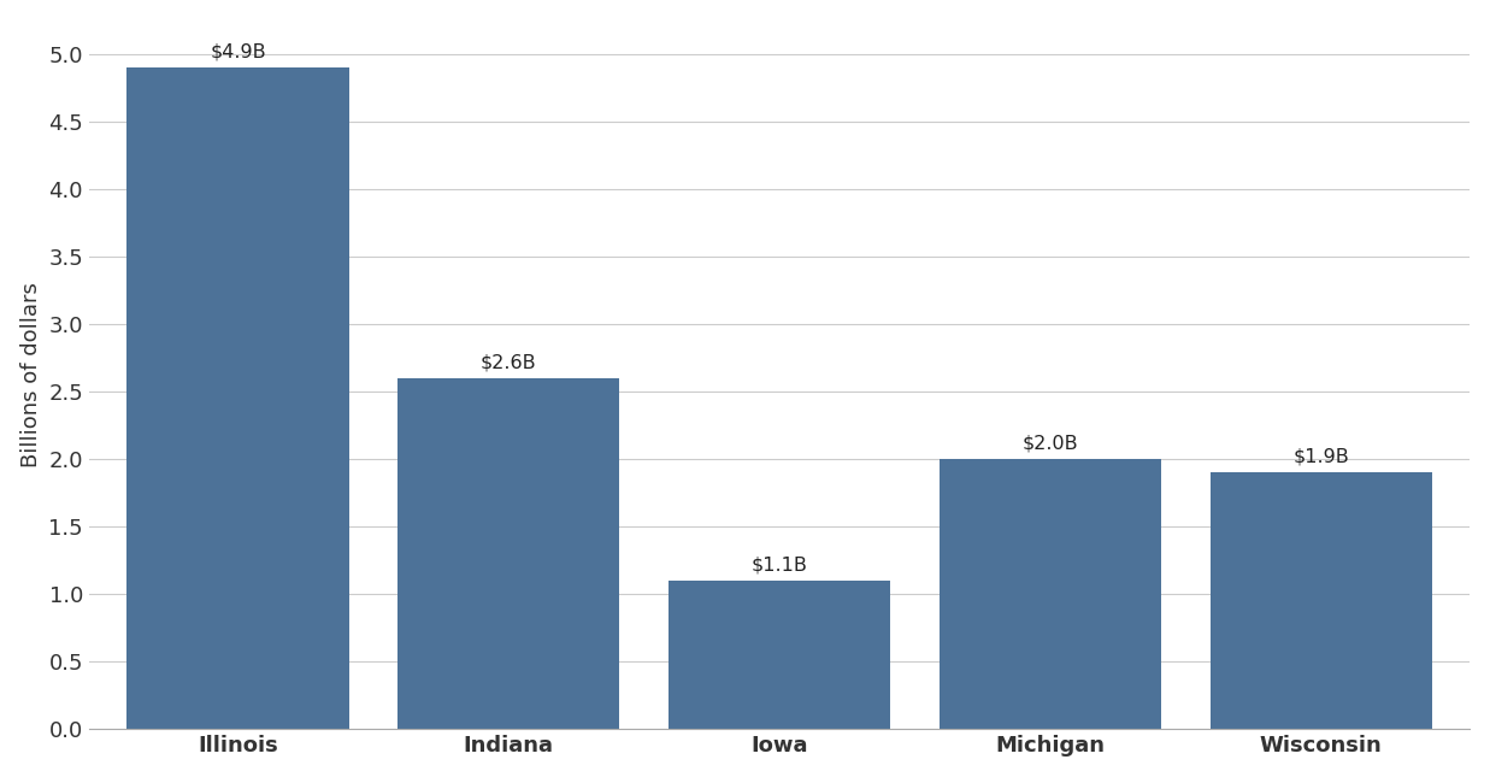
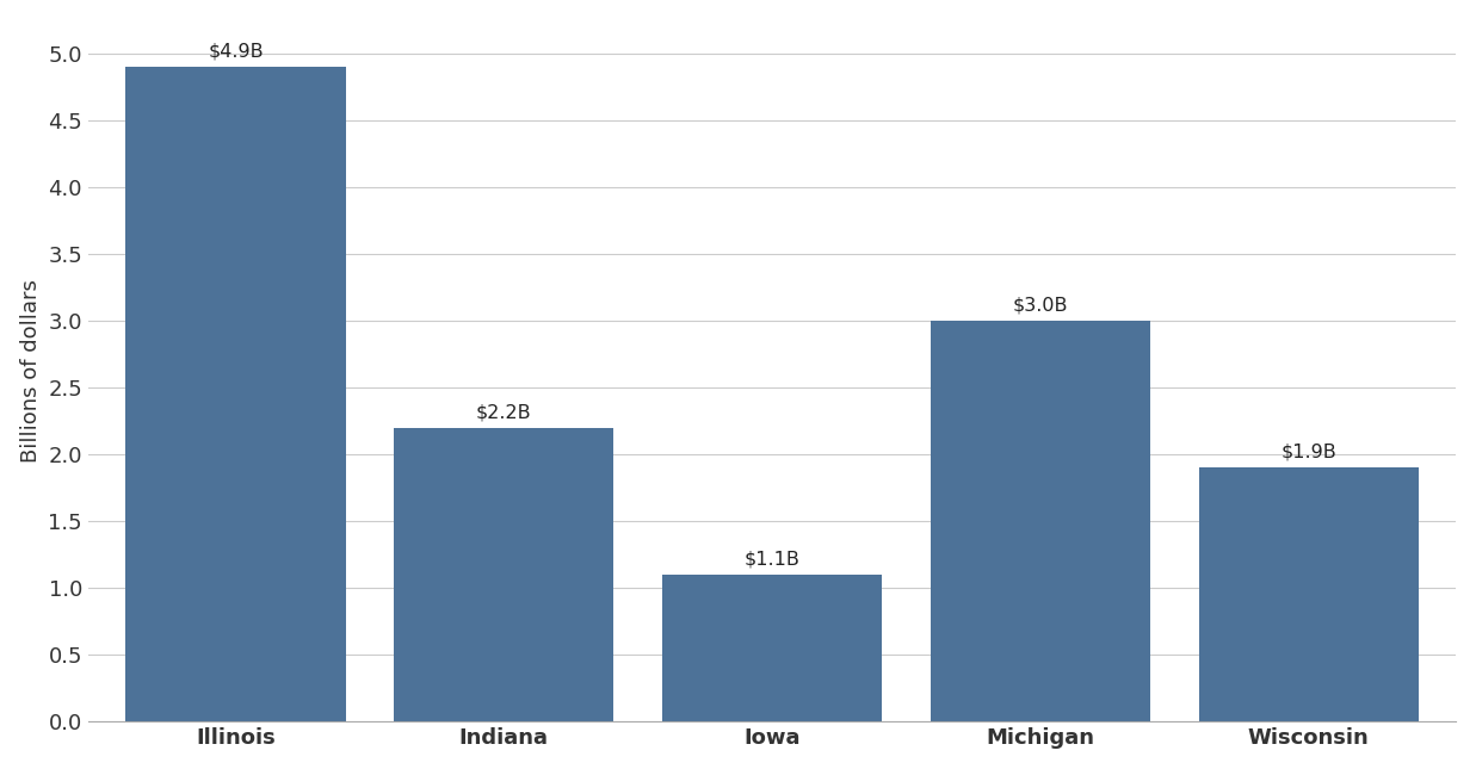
Indiana: $2.6B -> $2.2B
Michigan: $2.0B -> $3.0B
